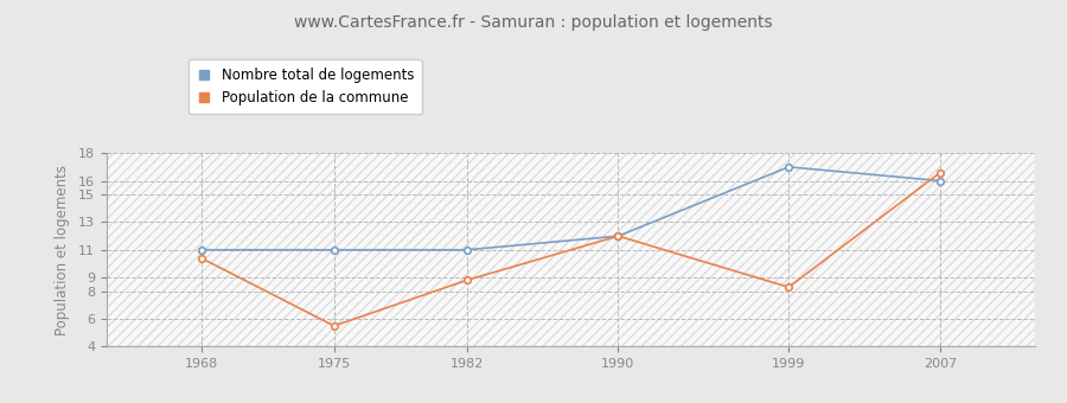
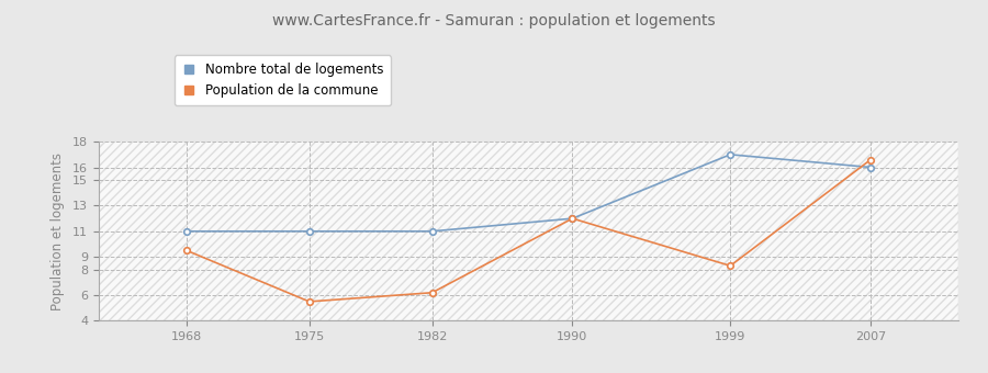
Population de la commune/1968: 10.4 -> 9.5
Population de la commune/1982: 8.8 -> 6.2
